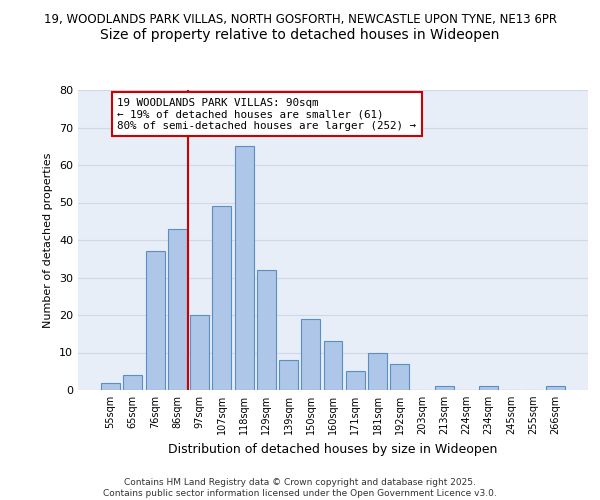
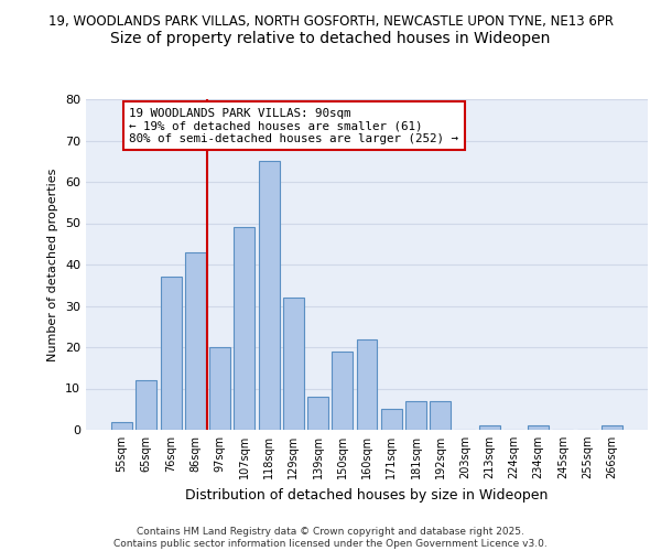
65sqm: 4 -> 12
160sqm: 13 -> 22
181sqm: 10 -> 7
